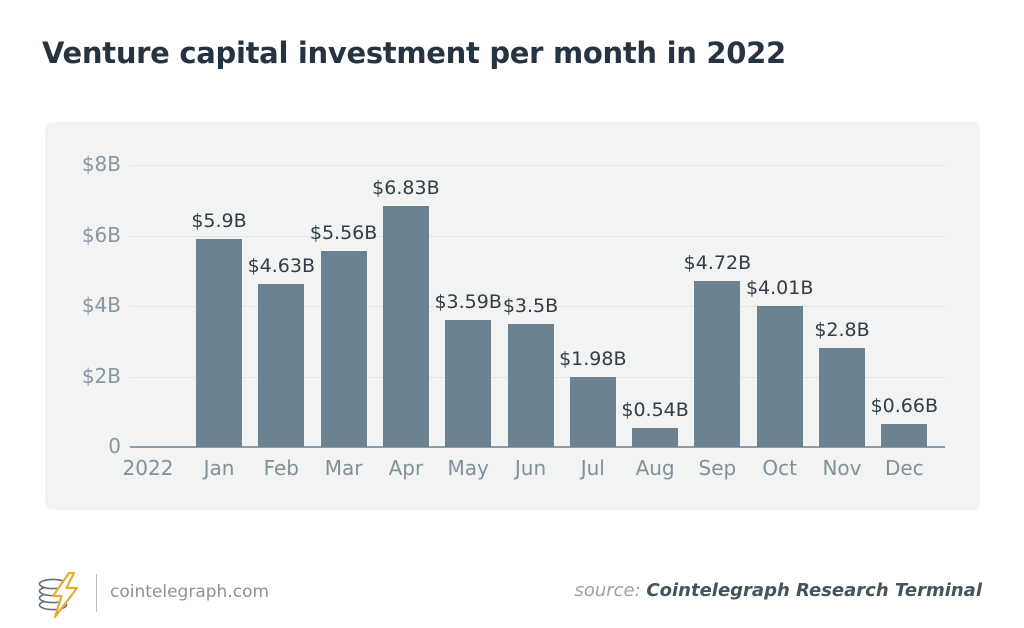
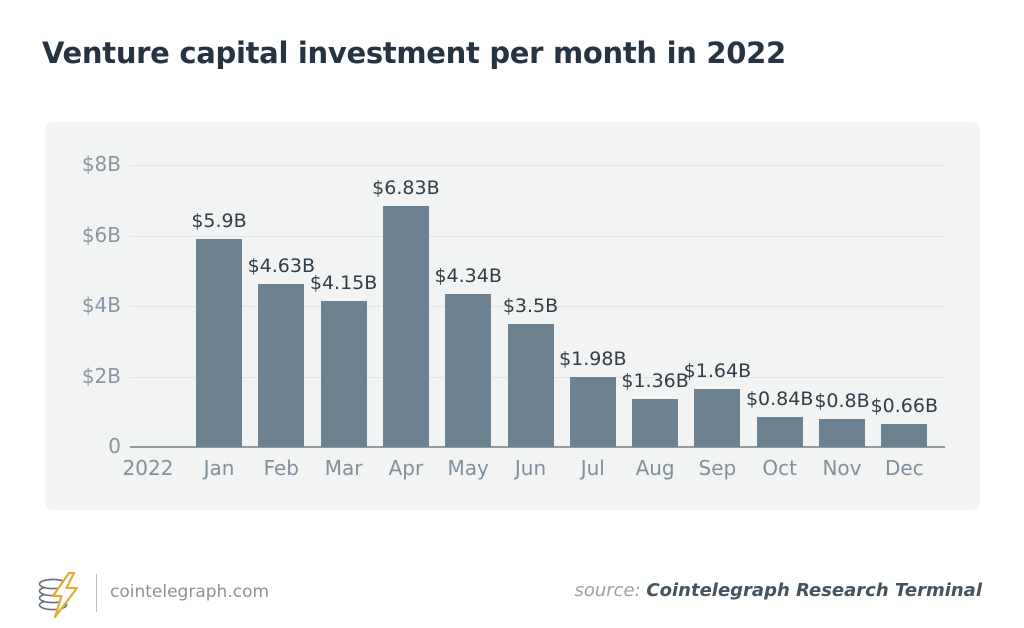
Mar: $5.56B -> $4.15B
May: $3.59B -> $4.34B
Aug: $0.54B -> $1.36B
Sep: $4.72B -> $1.64B
Oct: $4.01B -> $0.84B
Nov: $2.8B -> $0.8B
